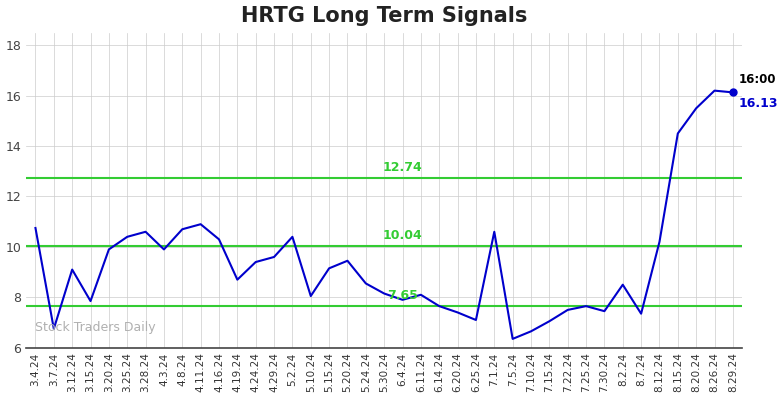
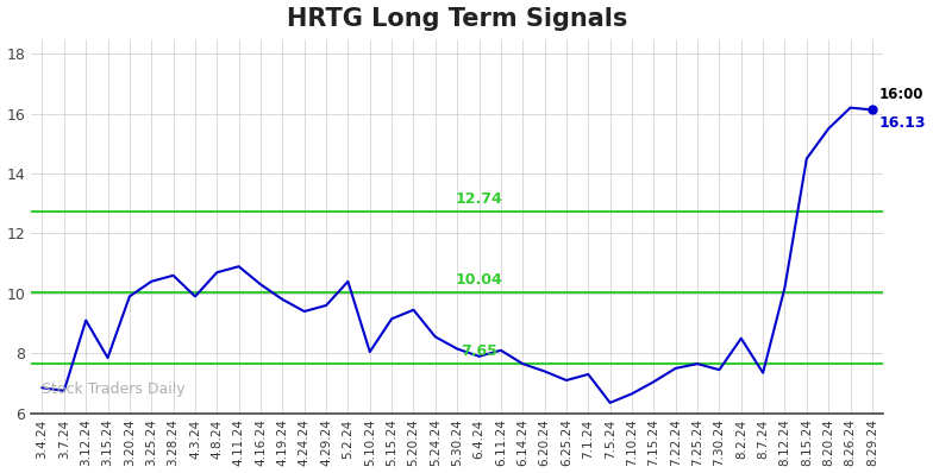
3.4.24: 10.75 -> 6.85
4.19.24: 8.70 -> 9.80
7.1.24: 10.60 -> 7.30
